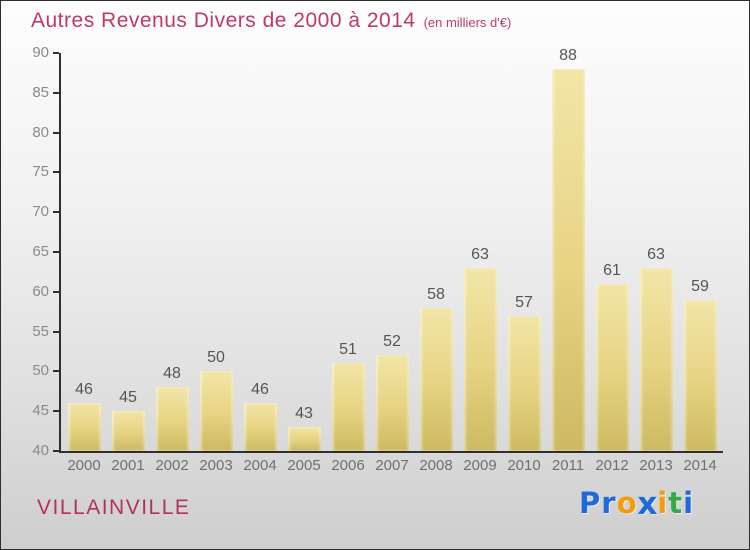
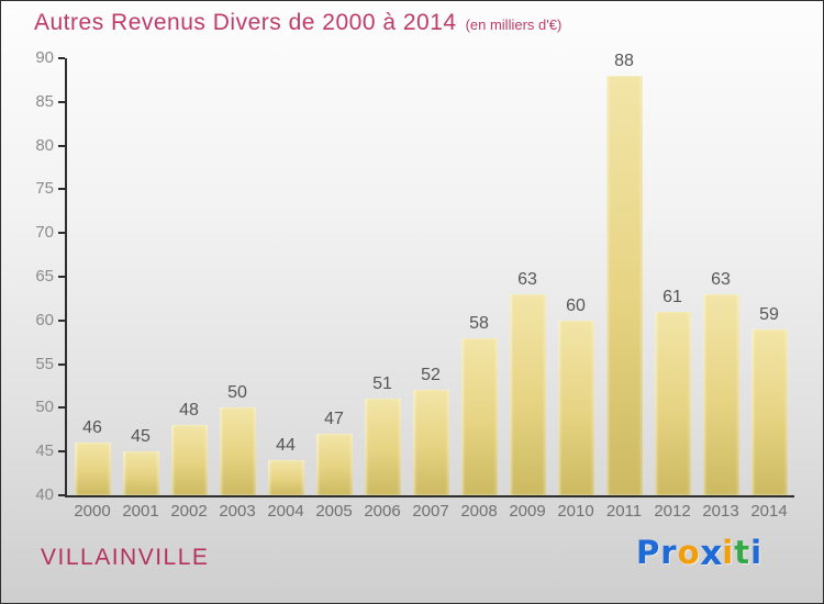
2004: 46 -> 44
2005: 43 -> 47
2010: 57 -> 60
